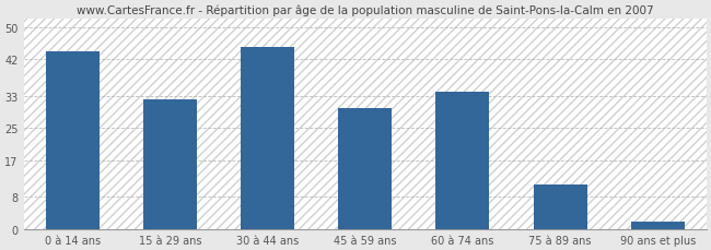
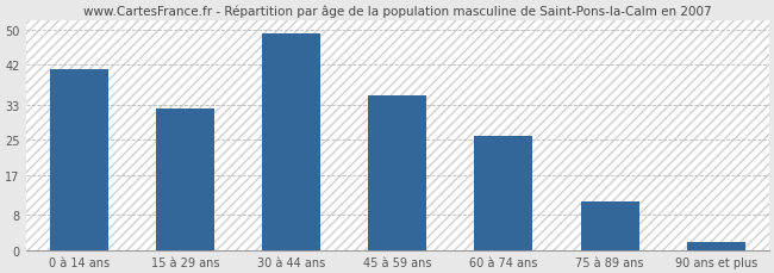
0 à 14 ans: 44 -> 41
30 à 44 ans: 45 -> 49
45 à 59 ans: 30 -> 35
60 à 74 ans: 34 -> 26
